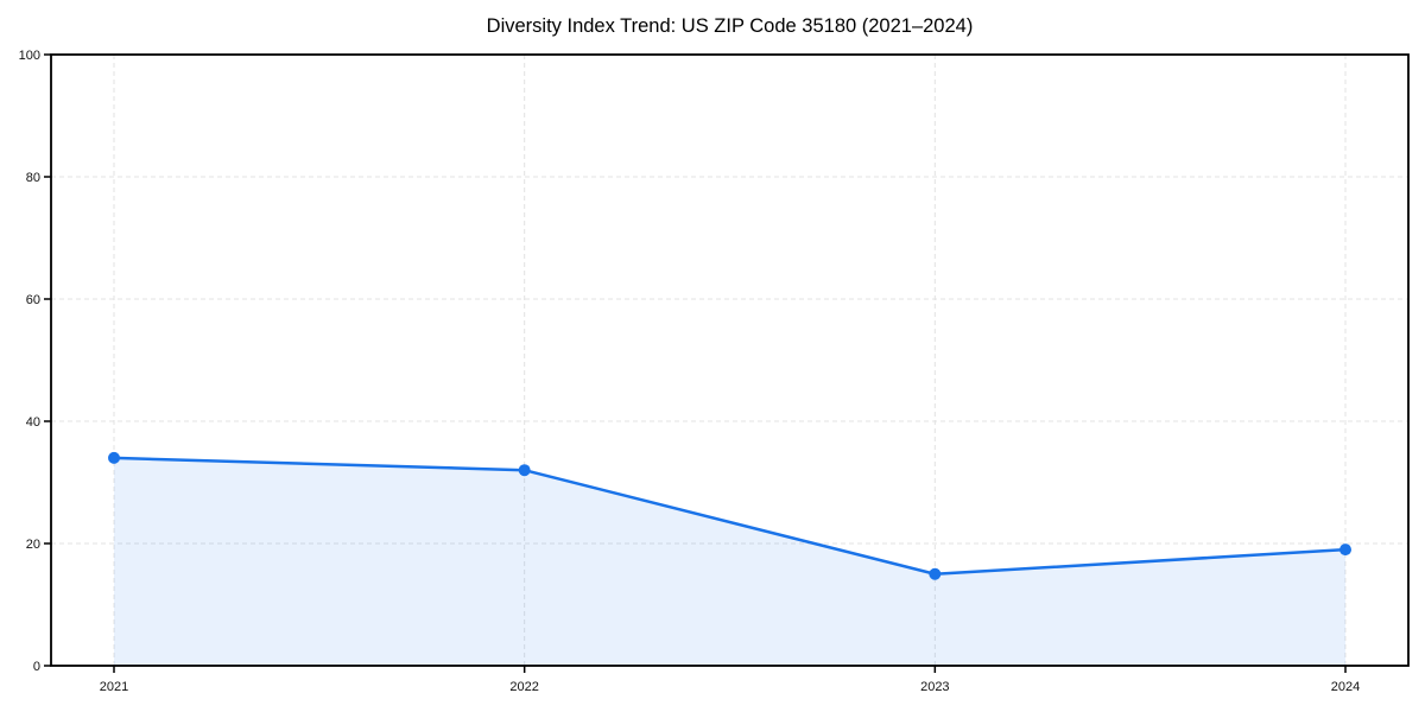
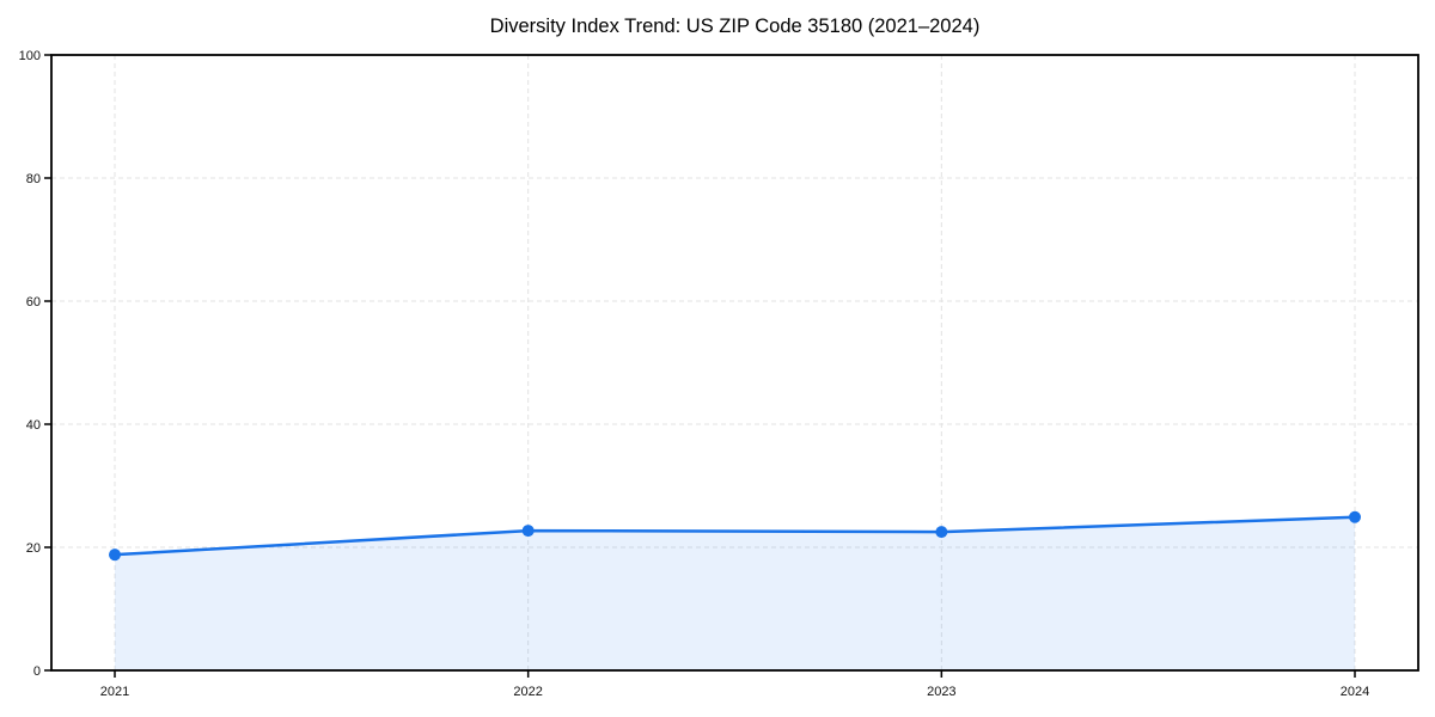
2021: 34 -> 19
2022: 32 -> 23
2023: 15 -> 22
2024: 19 -> 25
